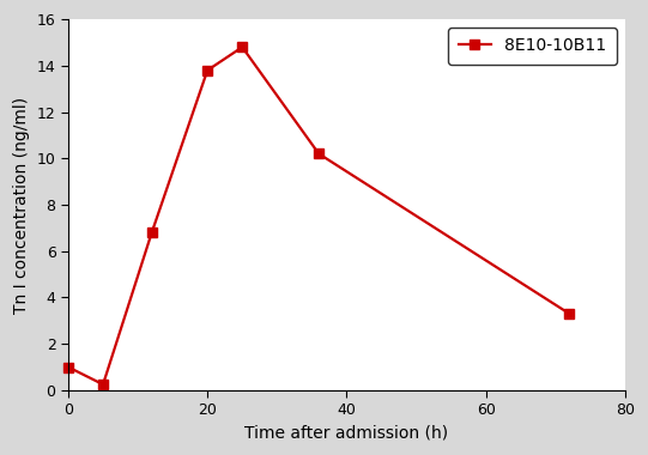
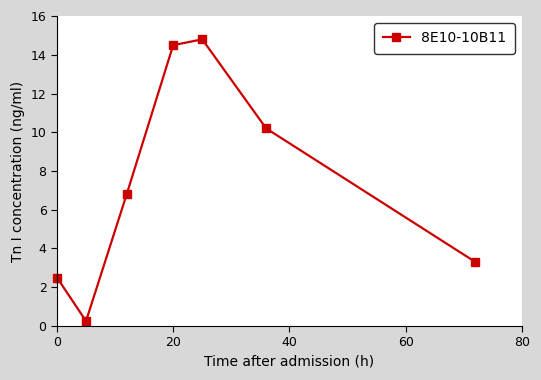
0: 1.0 -> 2.5
20: 13.8 -> 14.5
